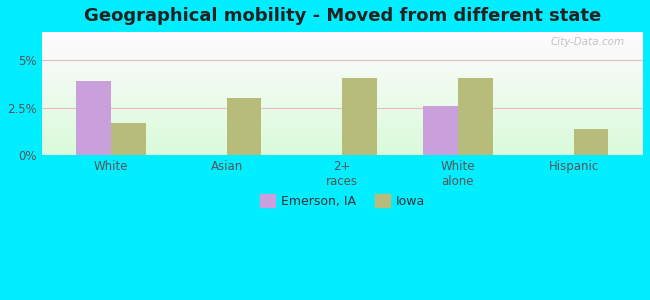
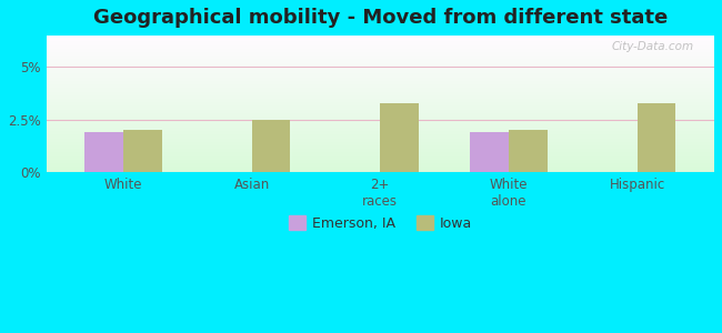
Emerson, IA/White: 3.9% -> 1.9%
Iowa/White: 1.7% -> 2.0%
Iowa/Asian: 3.0% -> 2.5%
Iowa/2+ races: 4.1% -> 3.3%
Emerson, IA/White alone: 2.6% -> 1.9%
Iowa/White alone: 4.1% -> 2.0%
Iowa/Hispanic: 1.4% -> 3.3%
